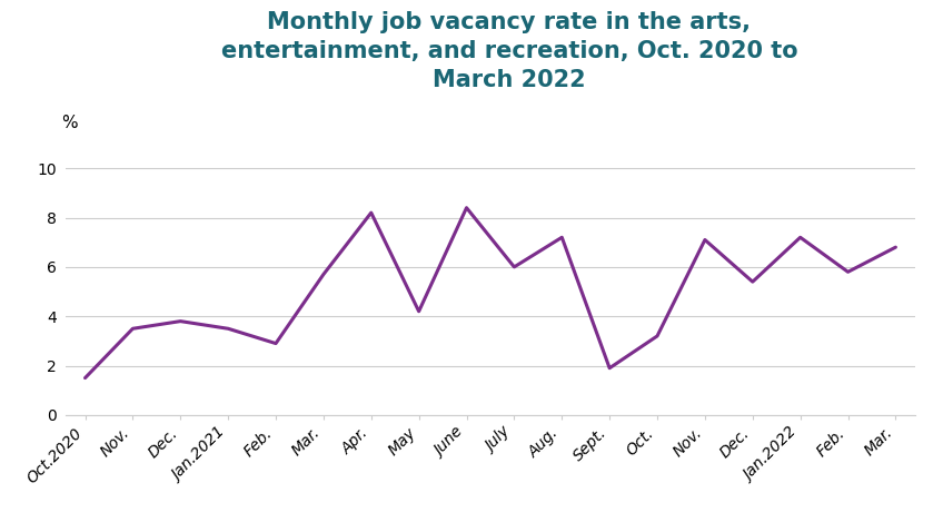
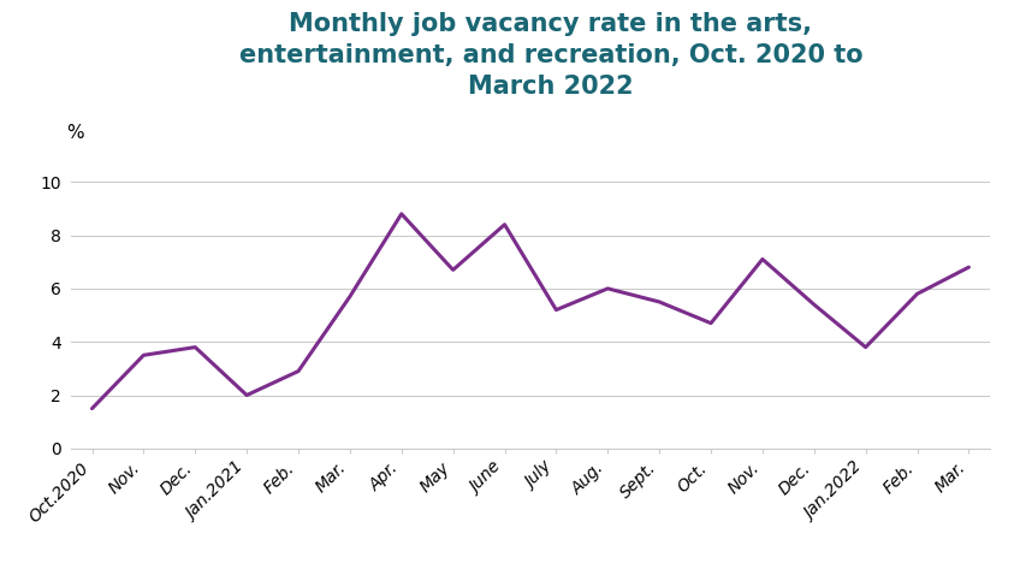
Jan.2021: 3.5 -> 2.0
Apr.: 8.2 -> 8.8
May: 4.2 -> 6.7
July: 6.0 -> 5.2
Aug.: 7.2 -> 6.0
Sept.: 1.9 -> 5.5
Oct.: 3.2 -> 4.7
Jan.2022: 7.2 -> 3.8
